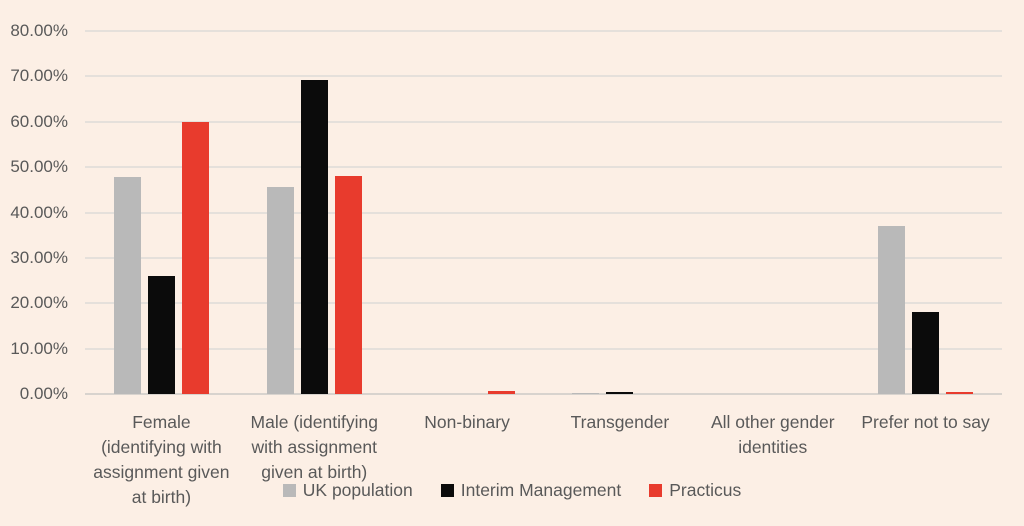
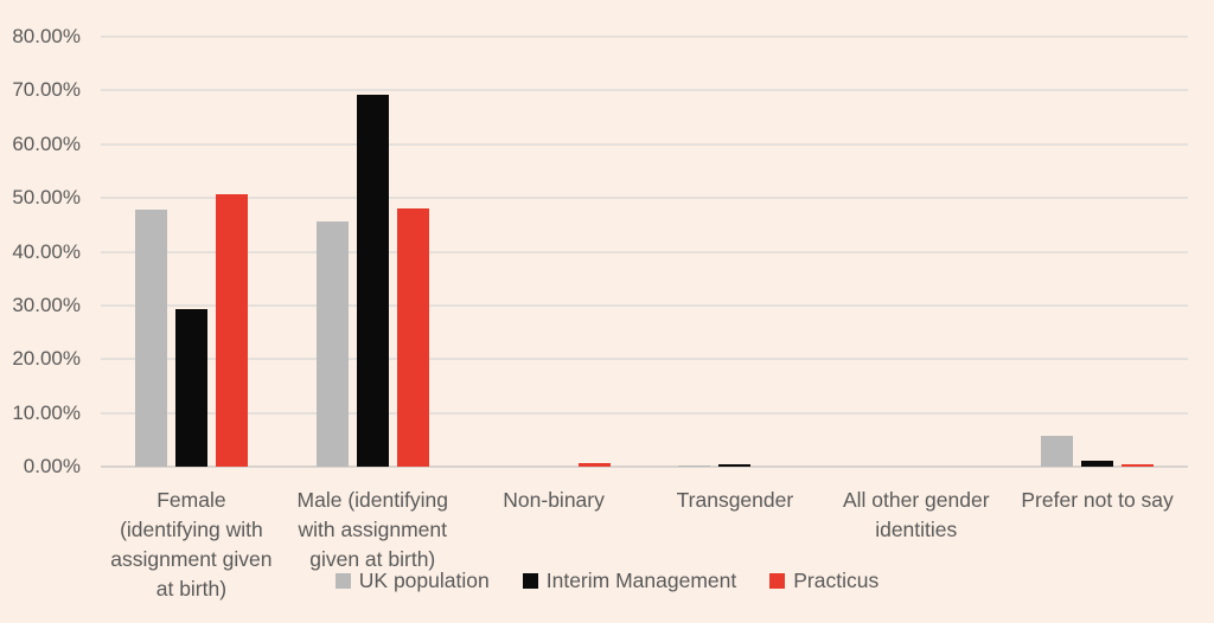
Interim Management/Female (identifying with assignment given at birth): 26% -> 29%
Practicus/Female (identifying with assignment given at birth): 60% -> 51%
UK population/Prefer not to say: 37% -> 6%
Interim Management/Prefer not to say: 18% -> 1%
